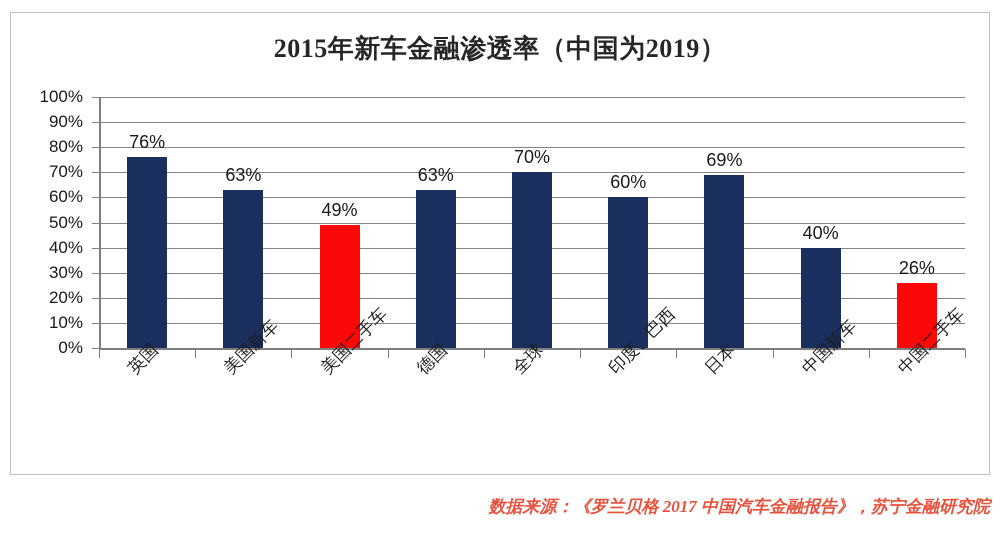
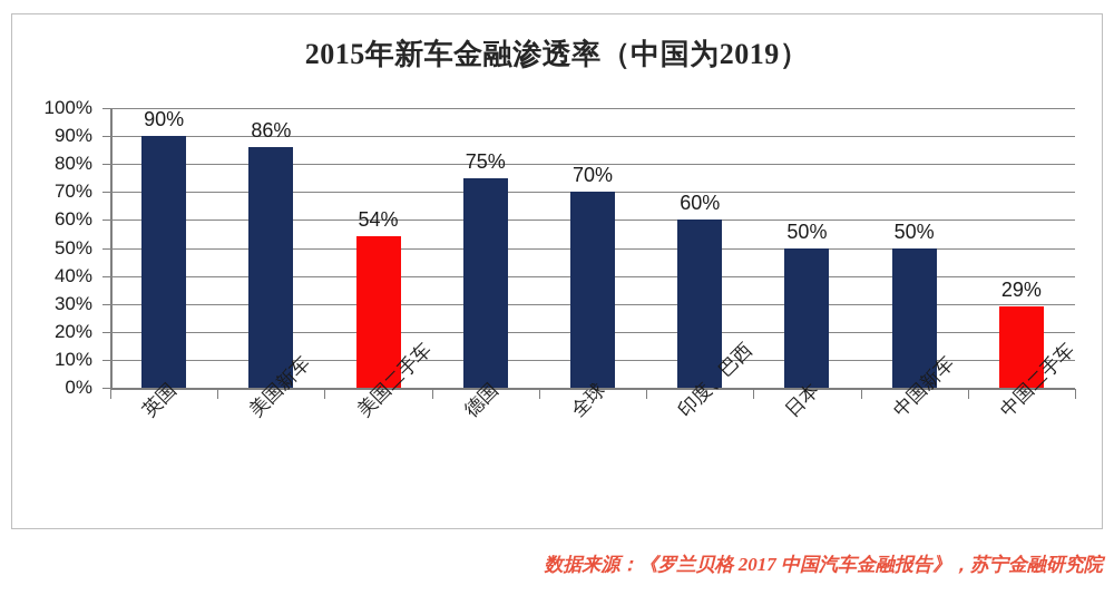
英国: 76% -> 90%
美国新车: 63% -> 86%
美国二手车: 49% -> 54%
德国: 63% -> 75%
日本: 69% -> 50%
中国新车: 40% -> 50%
中国二手车: 26% -> 29%
